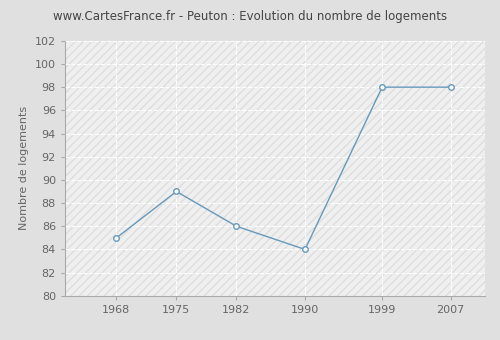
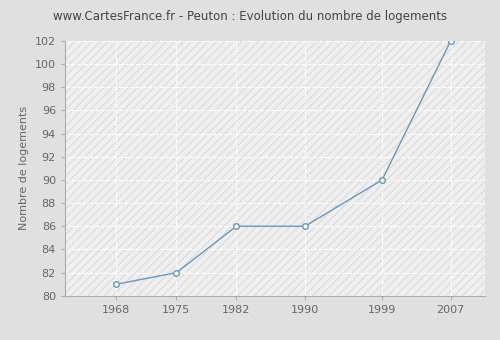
1968: 85 -> 81
1975: 89 -> 82
1990: 84 -> 86
1999: 98 -> 90
2007: 98 -> 102
